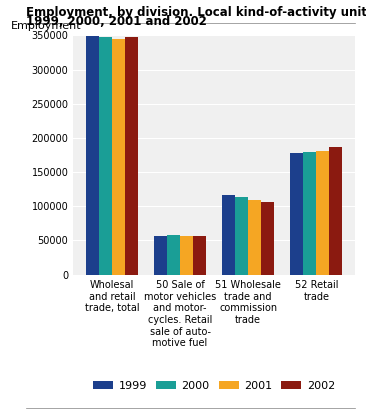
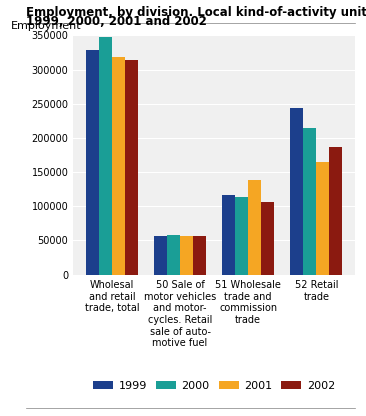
1999/Wholesal and retail trade, total: 349000 -> 328000
2001/Wholesal and retail trade, total: 344000 -> 318000
2002/Wholesal and retail trade, total: 347000 -> 314000
2001/51 Wholesale trade and commission trade: 109000 -> 138000
1999/52 Retail trade: 178000 -> 244000
2000/52 Retail trade: 179000 -> 214000
2001/52 Retail trade: 181000 -> 164000
